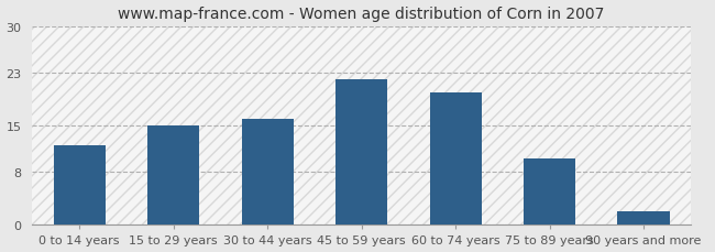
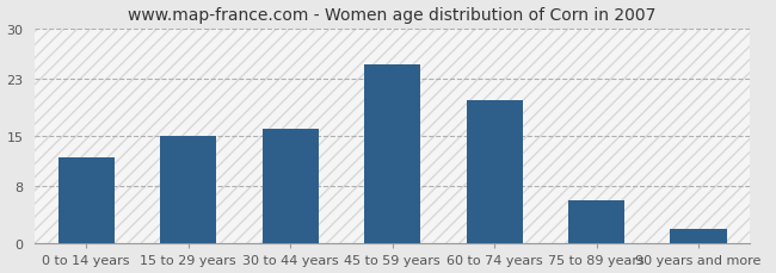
45 to 59 years: 22 -> 25
75 to 89 years: 10 -> 6
